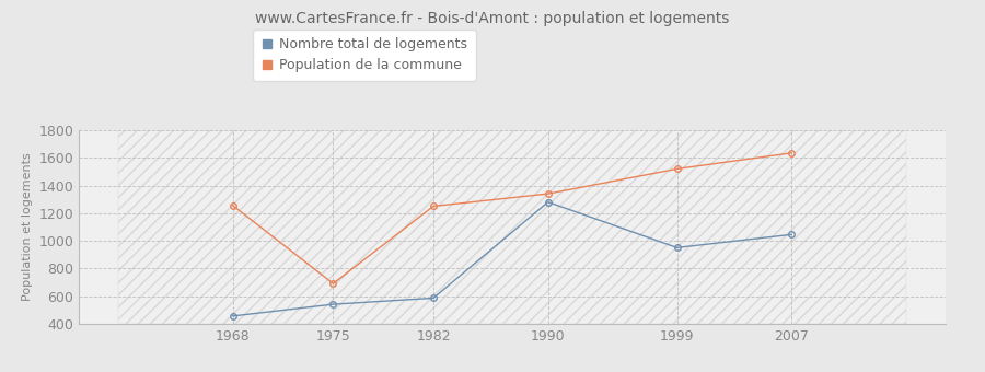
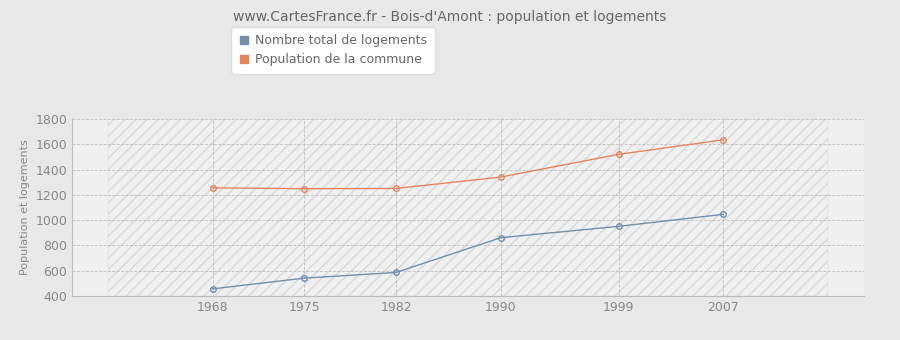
Population de la commune/1975: 690 -> 1250
Nombre total de logements/1990: 1280 -> 860
